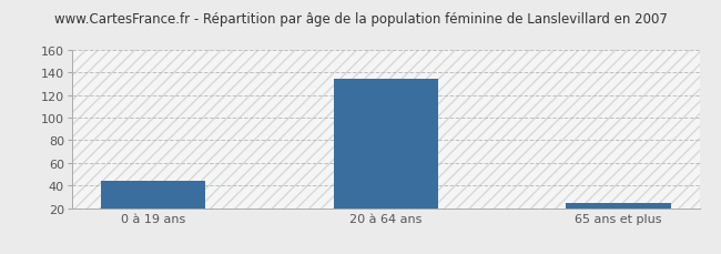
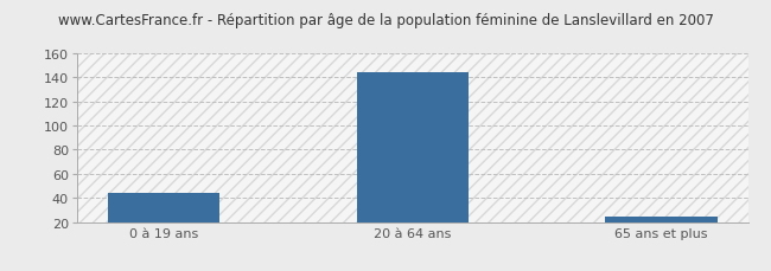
20 à 64 ans: 134 -> 144
